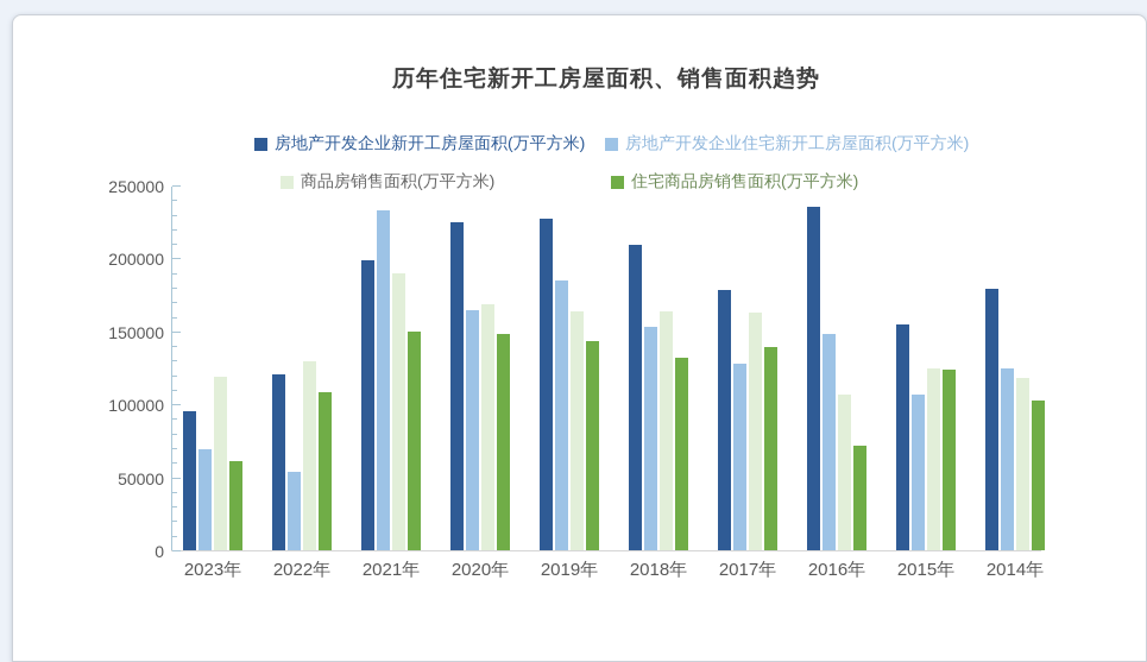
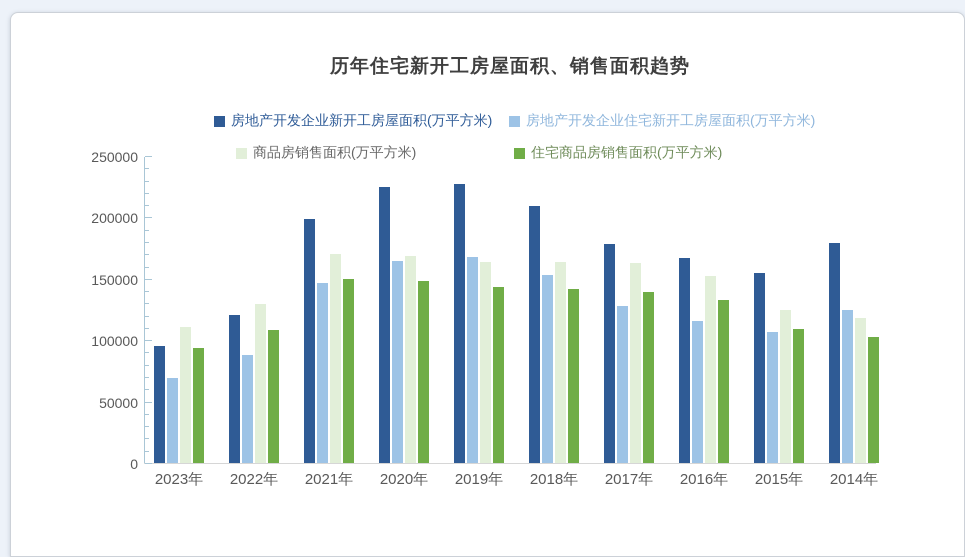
商品房销售面积(万平方米)/2023年: 119000 -> 111000
住宅商品房销售面积(万平方米)/2023年: 61000 -> 94000
房地产开发企业住宅新开工房屋面积(万平方米)/2022年: 54000 -> 88000
房地产开发企业住宅新开工房屋面积(万平方米)/2021年: 233000 -> 146000
商品房销售面积(万平方米)/2021年: 190000 -> 170000
房地产开发企业住宅新开工房屋面积(万平方米)/2019年: 185000 -> 167000
住宅商品房销售面积(万平方米)/2018年: 132000 -> 142000
房地产开发企业新开工房屋面积(万平方米)/2016年: 235000 -> 167000
房地产开发企业住宅新开工房屋面积(万平方米)/2016年: 148000 -> 116000
商品房销售面积(万平方米)/2016年: 107000 -> 152000
住宅商品房销售面积(万平方米)/2016年: 72000 -> 133000
住宅商品房销售面积(万平方米)/2015年: 124000 -> 109000
